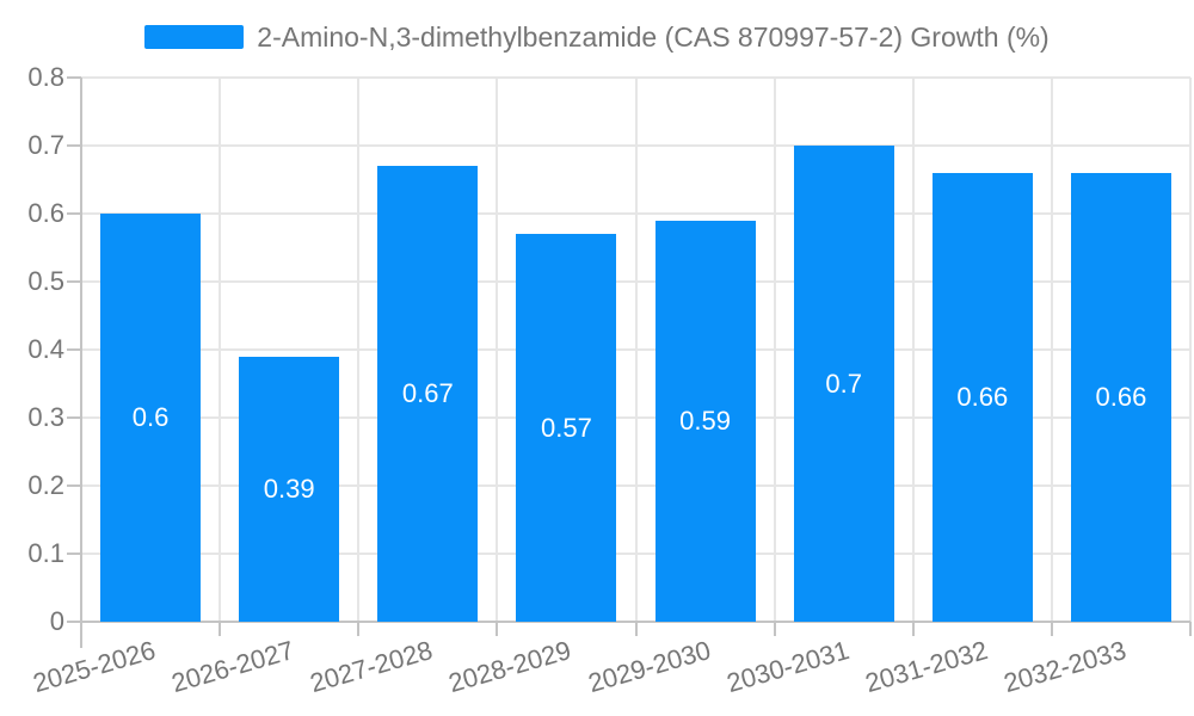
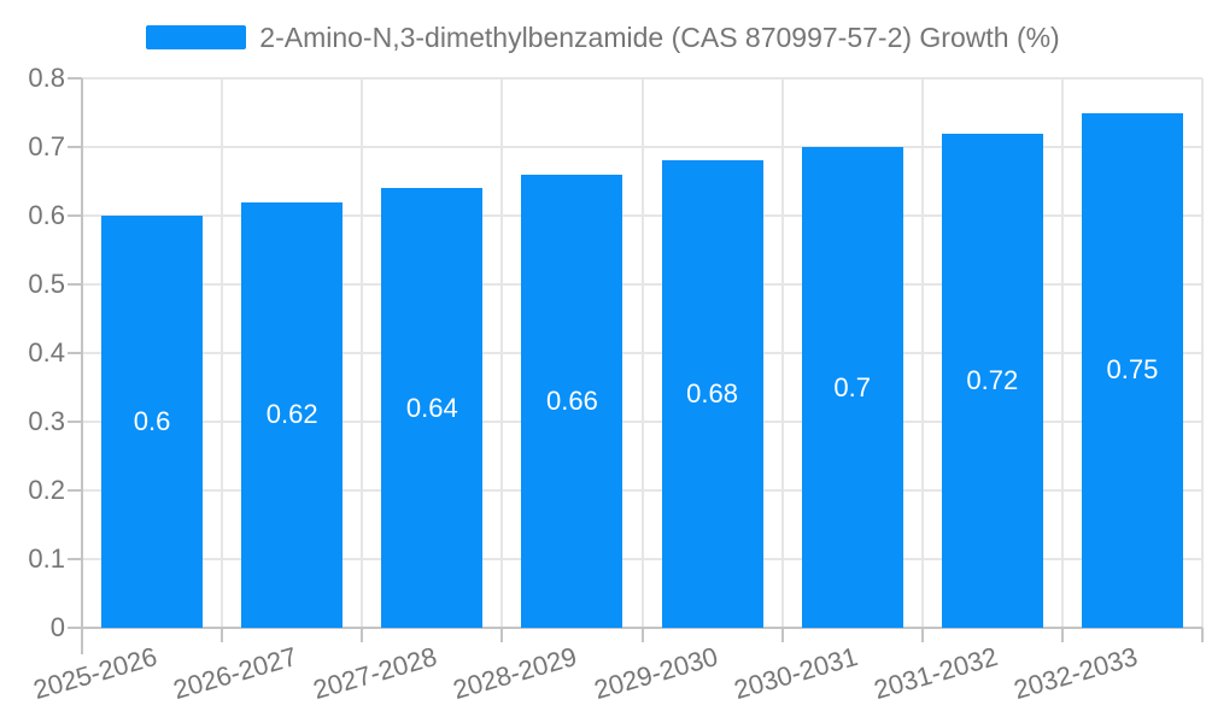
2026-2027: 0.39 -> 0.62
2027-2028: 0.67 -> 0.64
2028-2029: 0.57 -> 0.66
2029-2030: 0.59 -> 0.68
2031-2032: 0.66 -> 0.72
2032-2033: 0.66 -> 0.75
